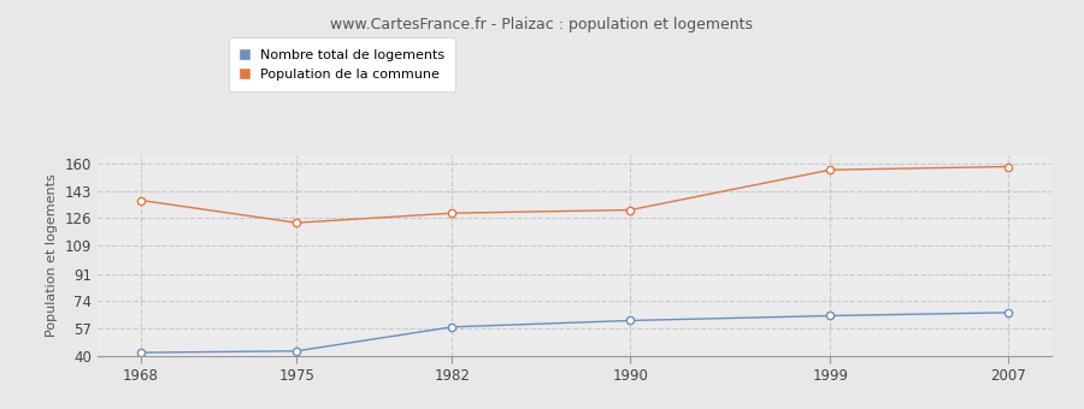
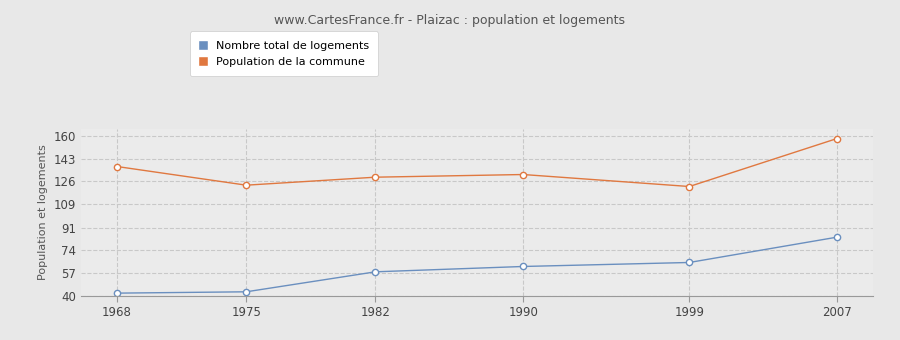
Population de la commune/1999: 156 -> 122
Nombre total de logements/2007: 67 -> 84
